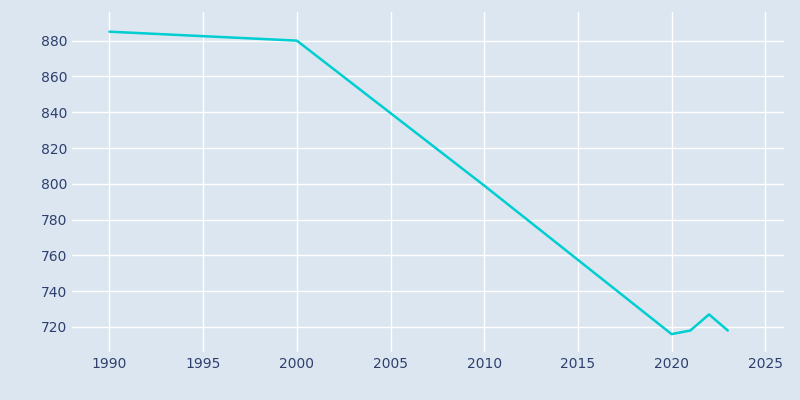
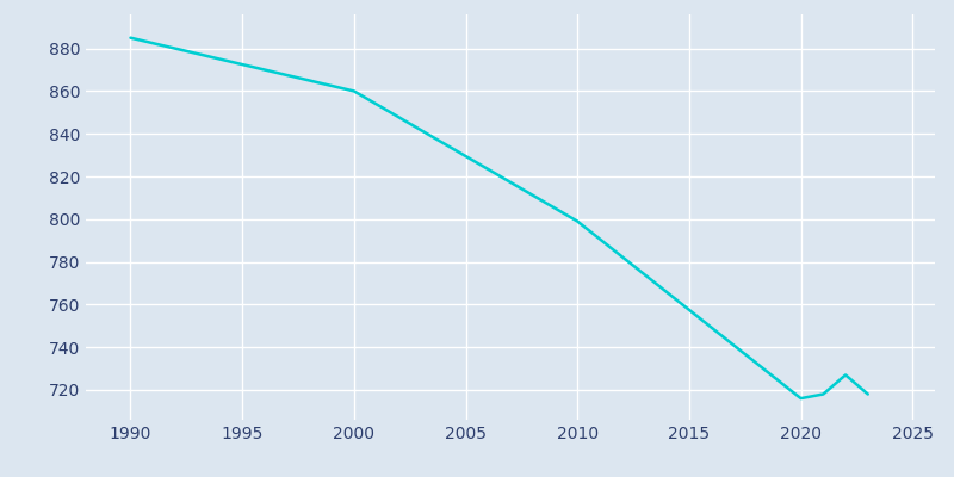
2000: 880 -> 860
